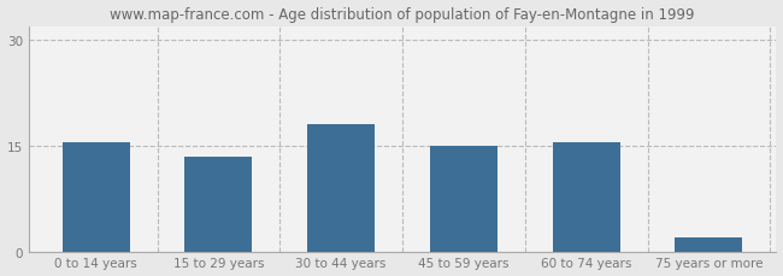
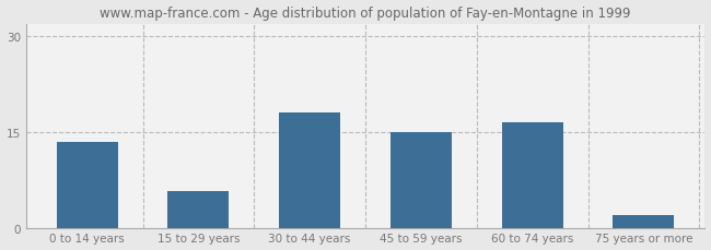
0 to 14 years: 15.5 -> 13.4
15 to 29 years: 13.5 -> 5.8
60 to 74 years: 15.5 -> 16.6
